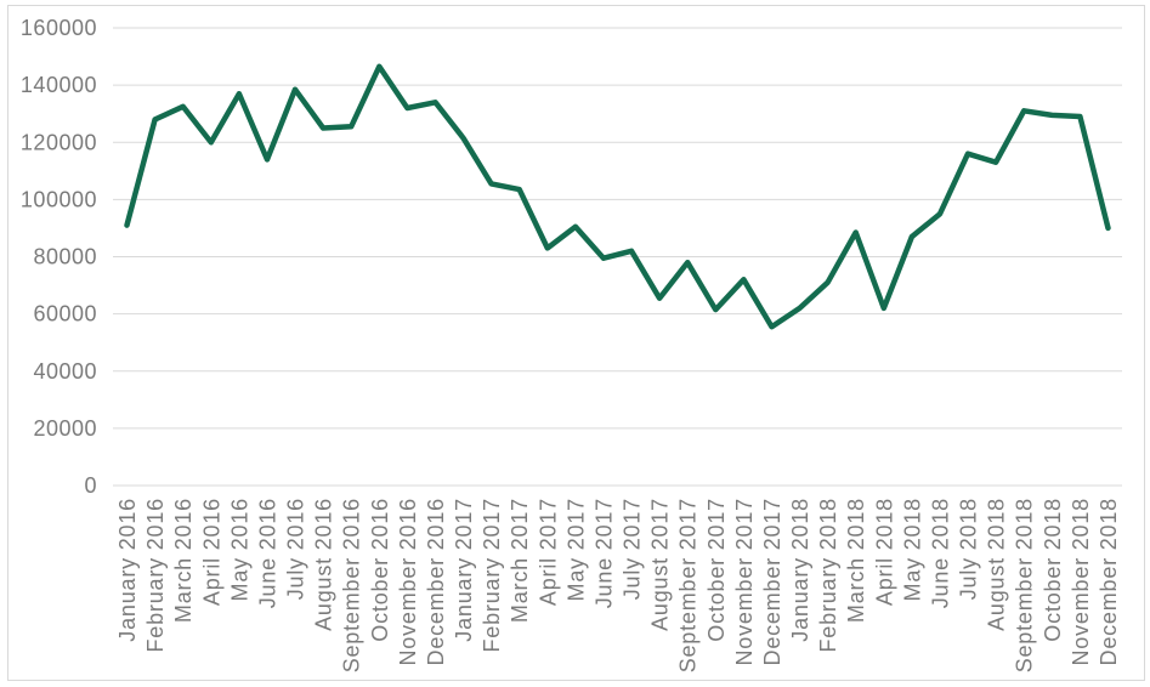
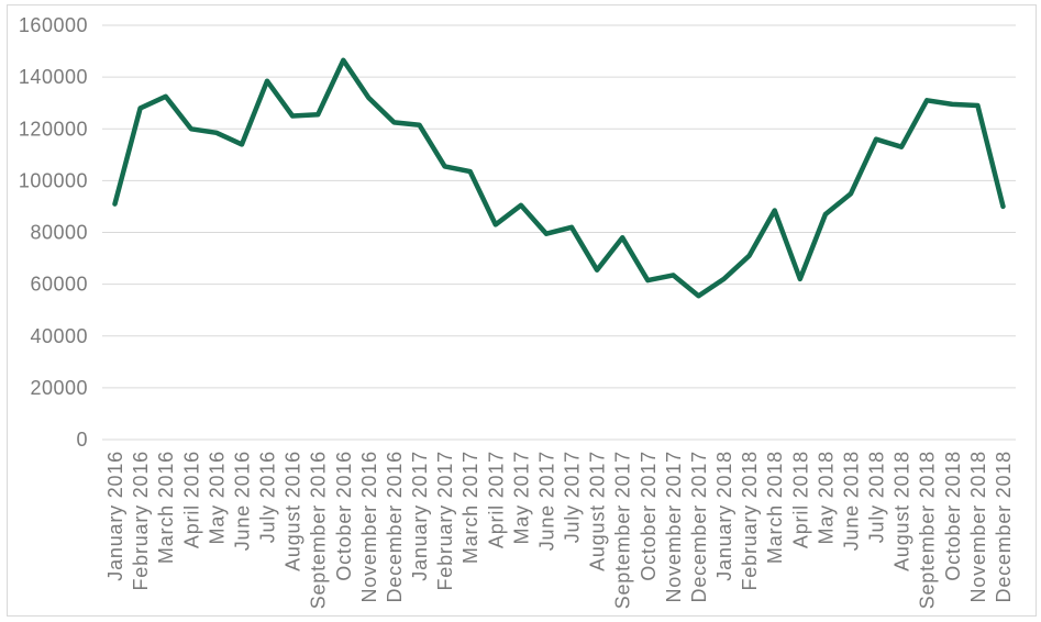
May 2016: 137000 -> 118000
December 2016: 134000 -> 122000
November 2017: 72000 -> 64000
